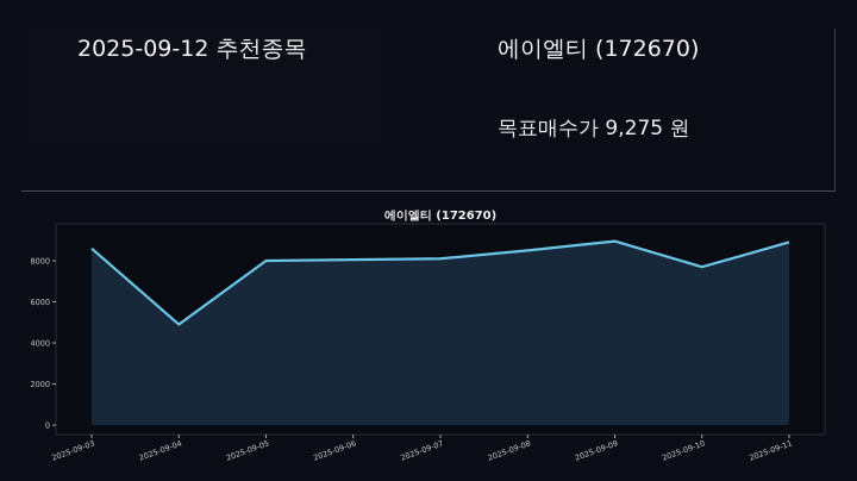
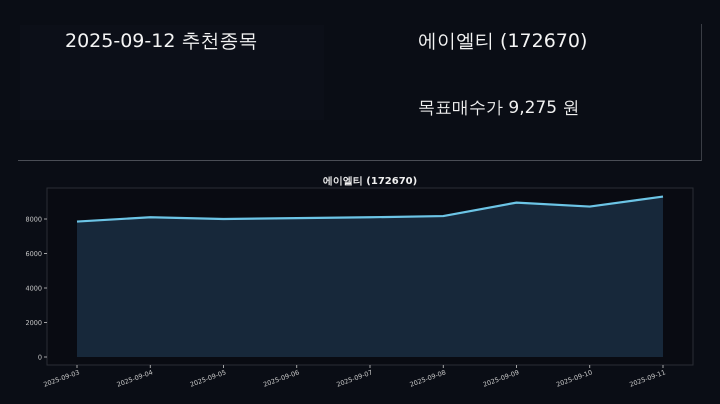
2025-09-03: 8600 -> 7800
2025-09-04: 4900 -> 8100
2025-09-08: 8500 -> 8200
2025-09-10: 7700 -> 8700
2025-09-11: 8900 -> 9300
